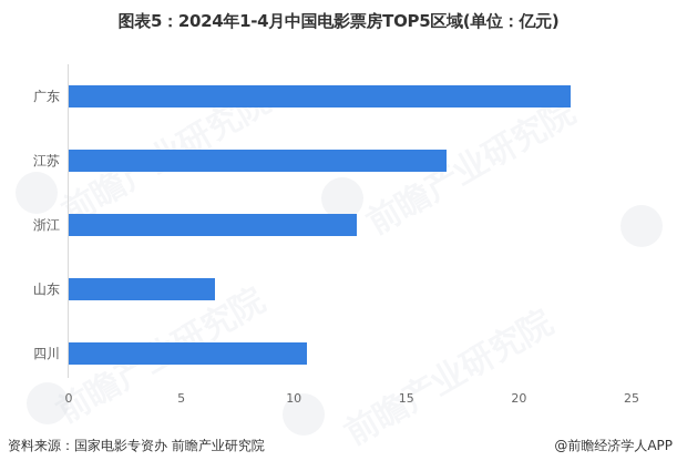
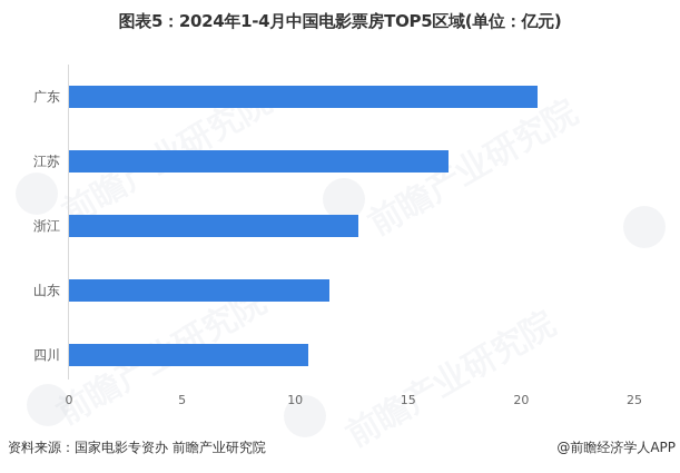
广东: 22.3 -> 20.7
山东: 6.5 -> 11.5
